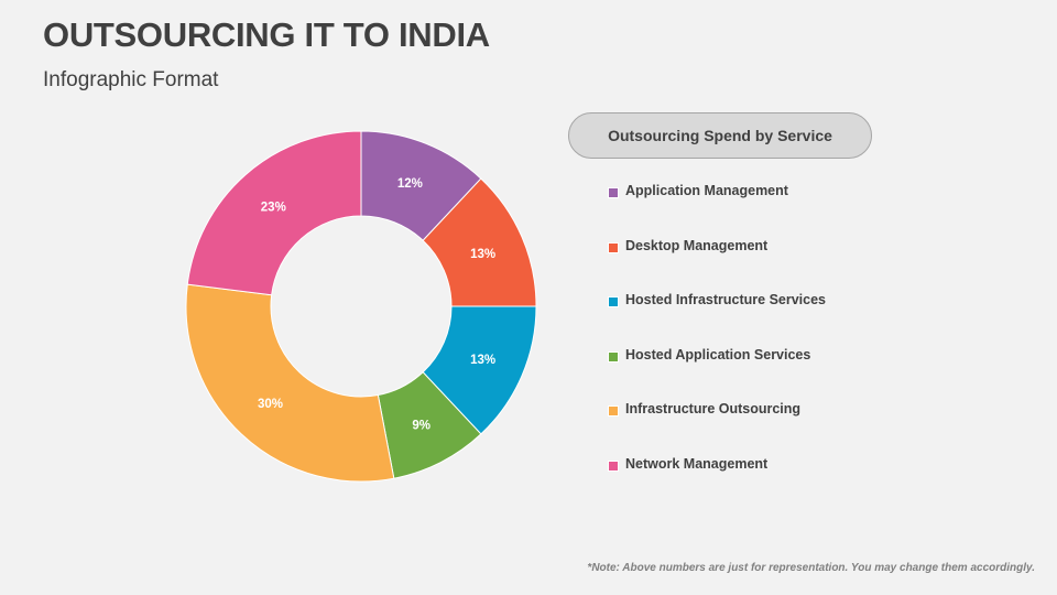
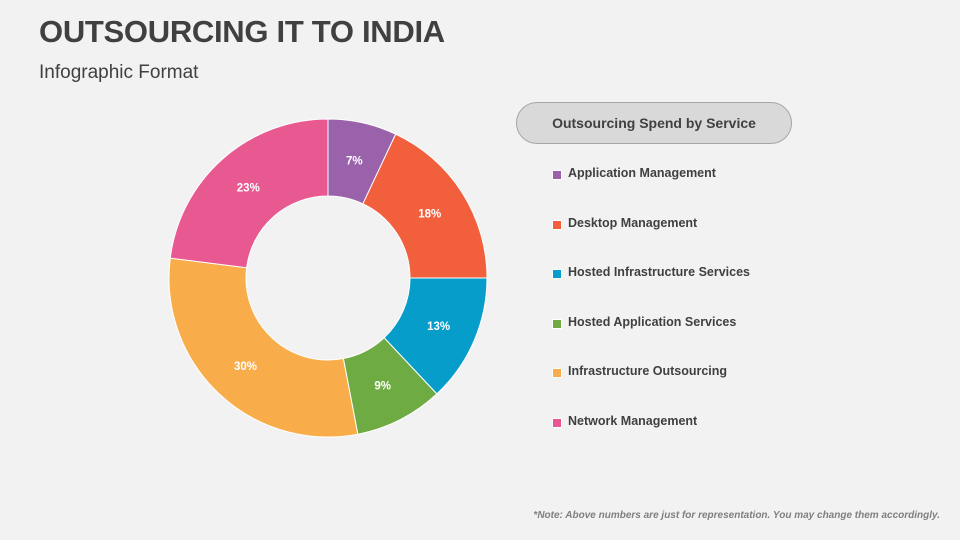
Application Management: 12% -> 7%
Desktop Management: 13% -> 18%
